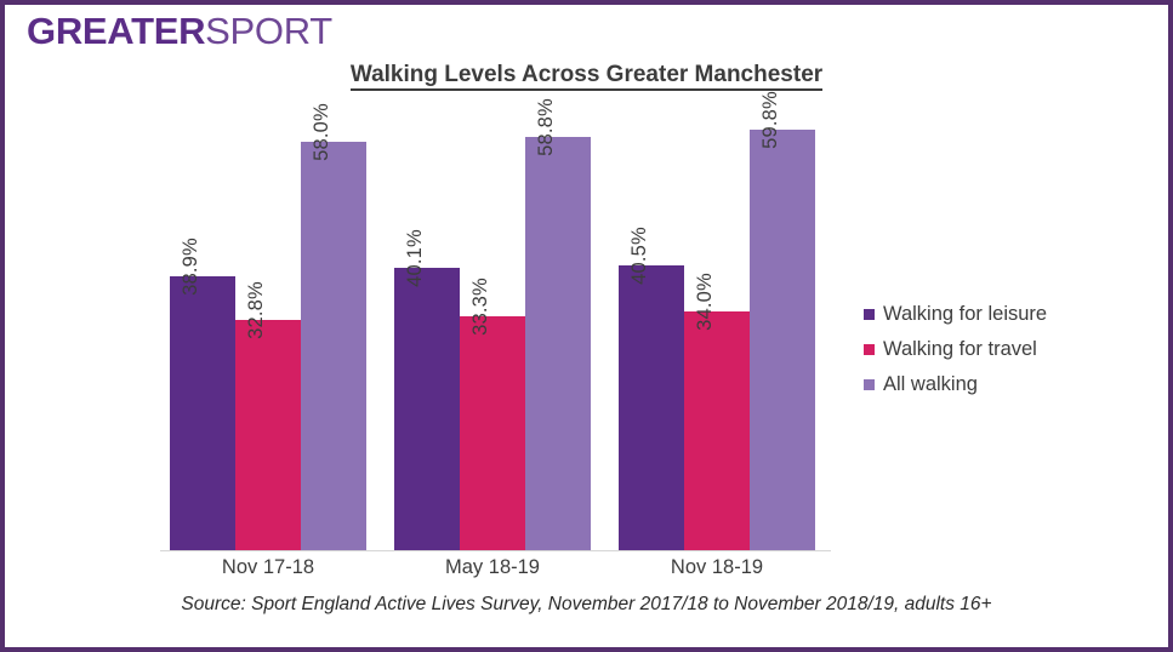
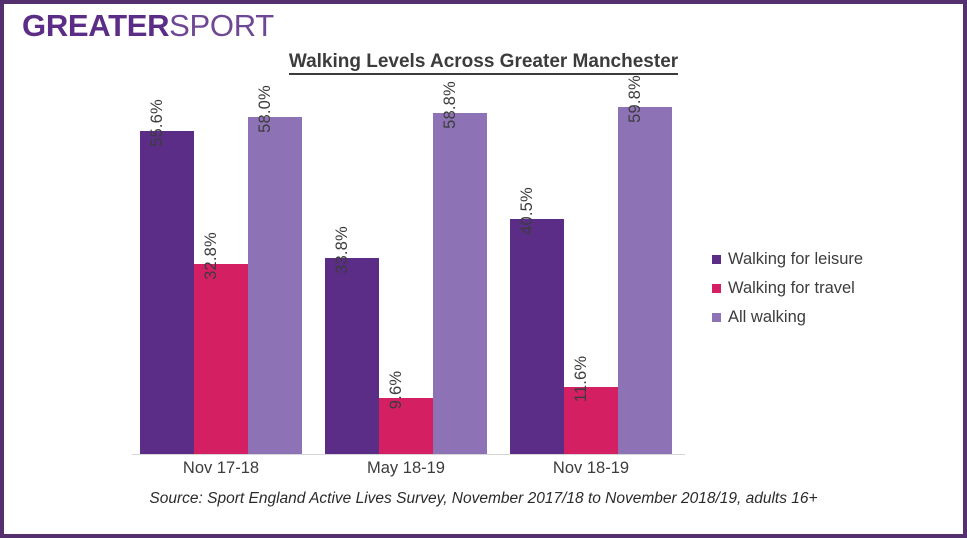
Walking for leisure/Nov 17-18: 38.9% -> 55.6%
Walking for leisure/May 18-19: 40.1% -> 33.8%
Walking for travel/May 18-19: 33.3% -> 9.6%
Walking for travel/Nov 18-19: 34.0% -> 11.6%
